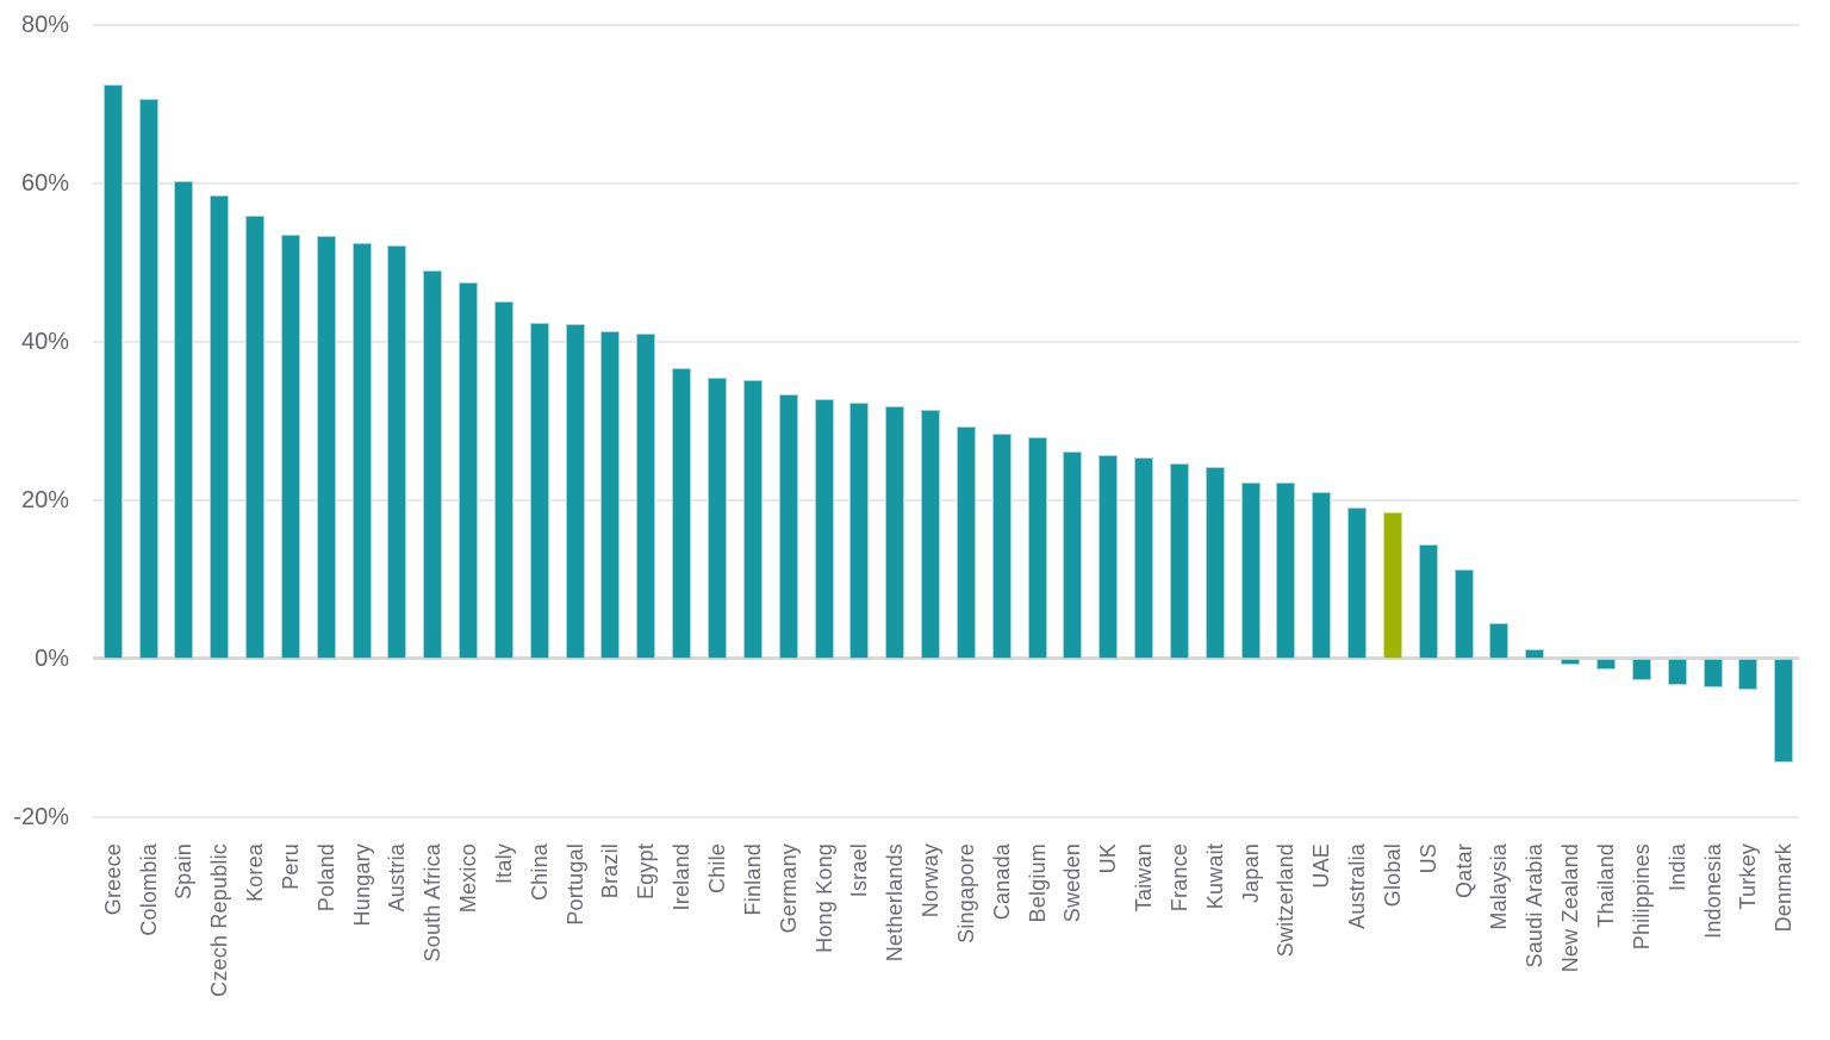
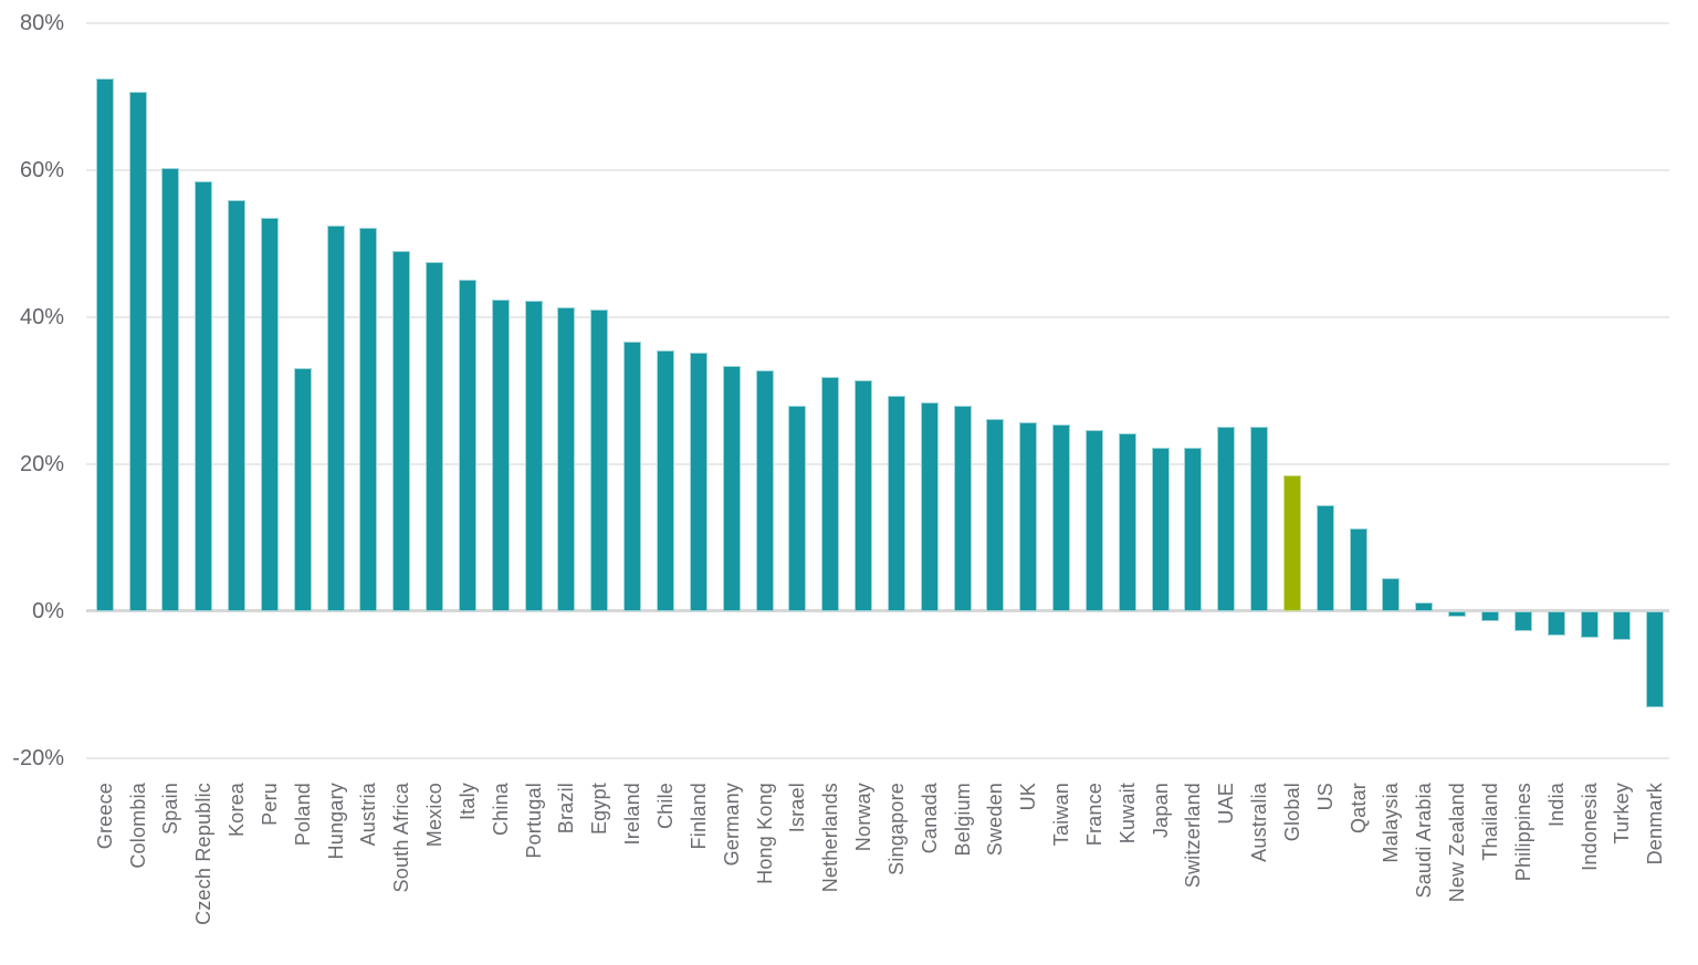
Poland: 53% -> 33%
Israel: 32% -> 28%
UAE: 21% -> 25%
Australia: 19% -> 25%
